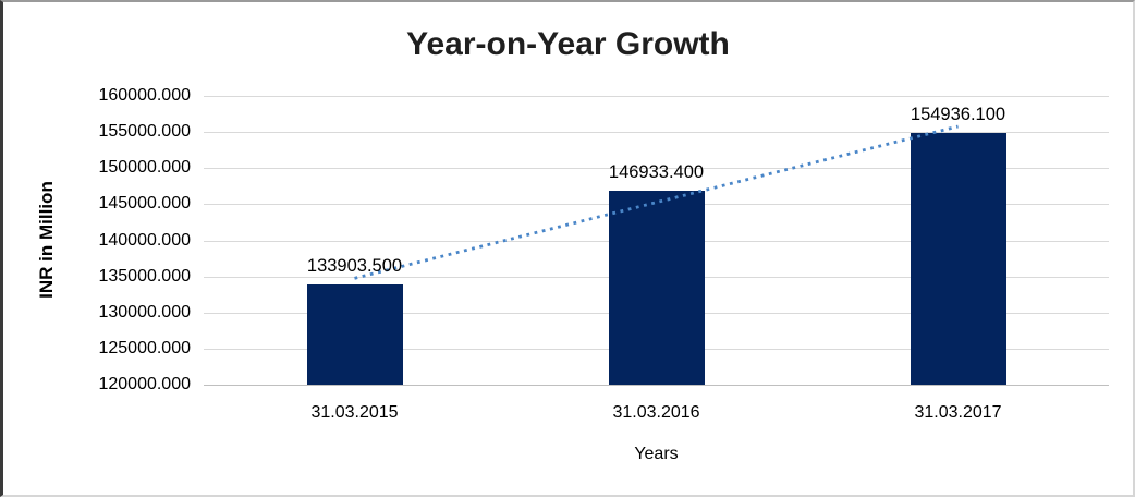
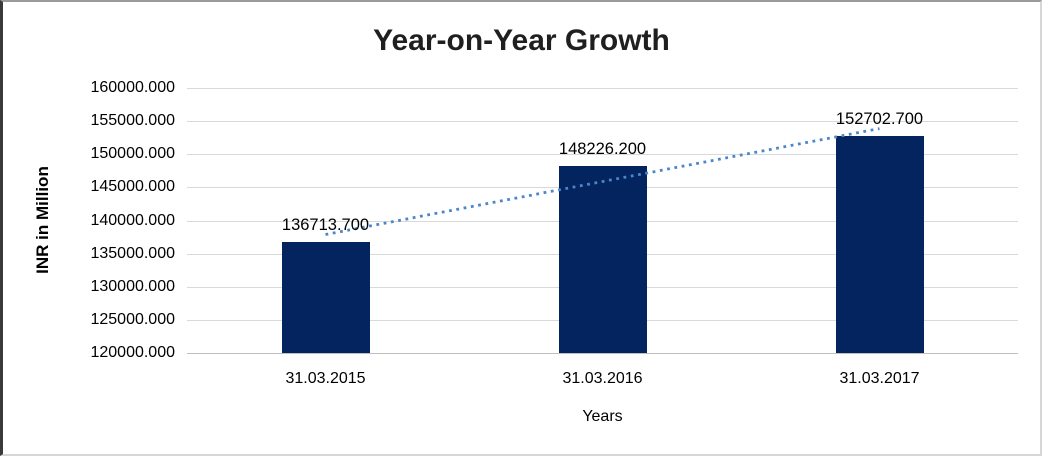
31.03.2015: 133903.500 -> 136713.700
31.03.2016: 146933.400 -> 148226.200
31.03.2017: 154936.100 -> 152702.700
